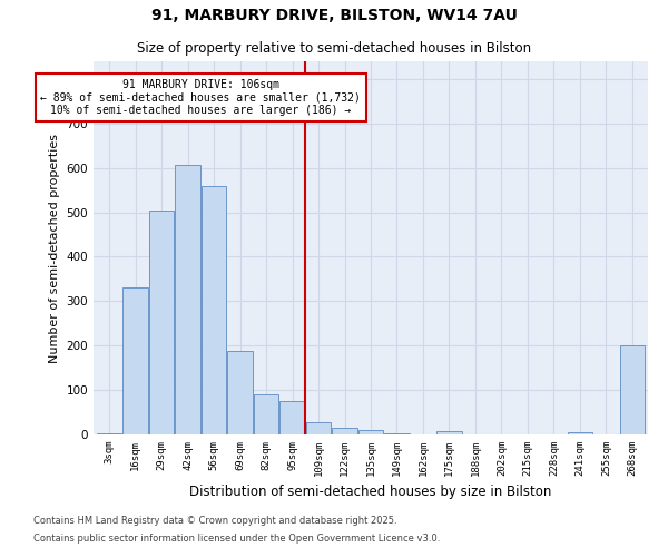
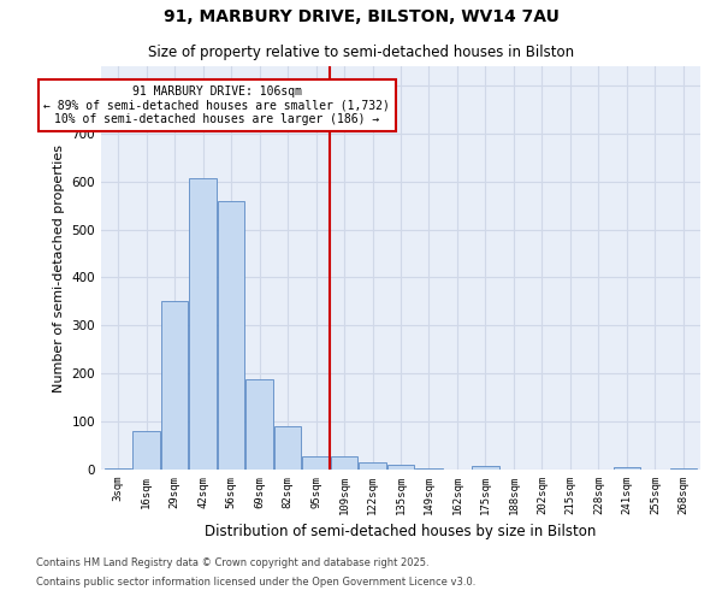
16sqm: 330 -> 80
29sqm: 505 -> 350
95sqm: 75 -> 28
268sqm: 200 -> 2
